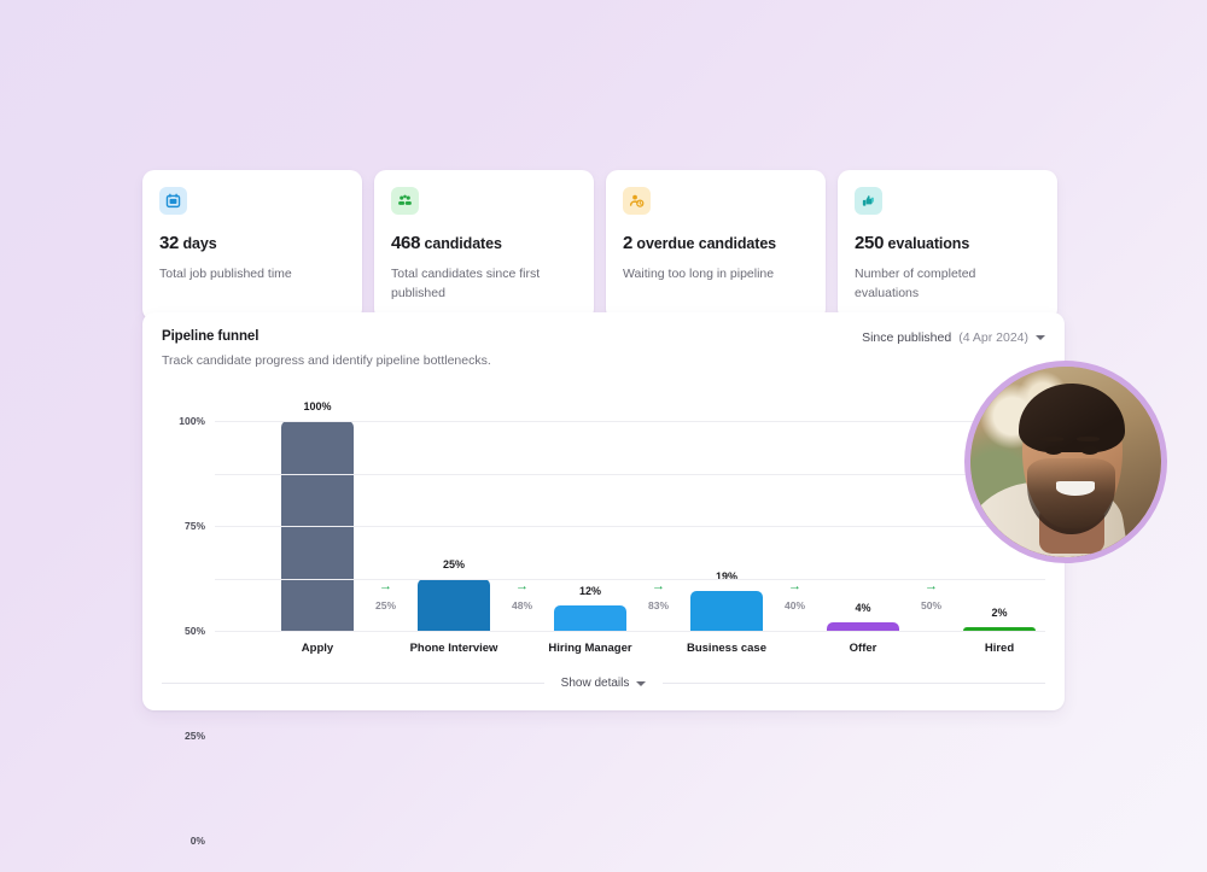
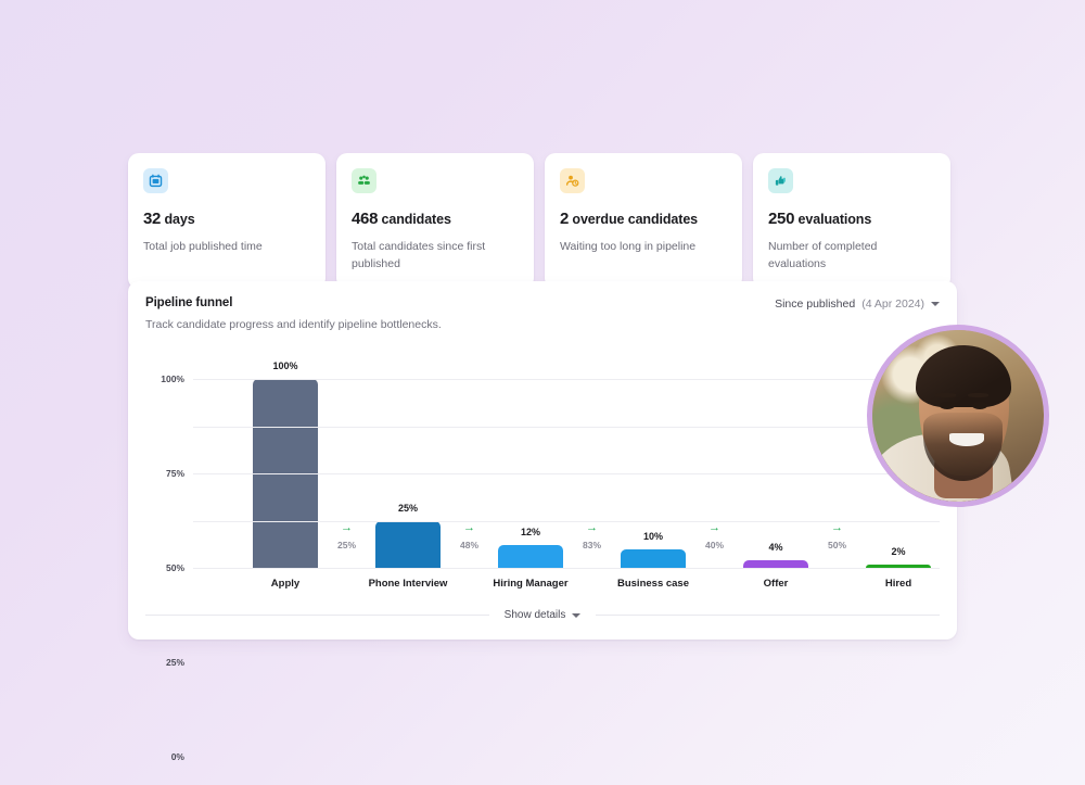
Business case: 19% -> 10%
